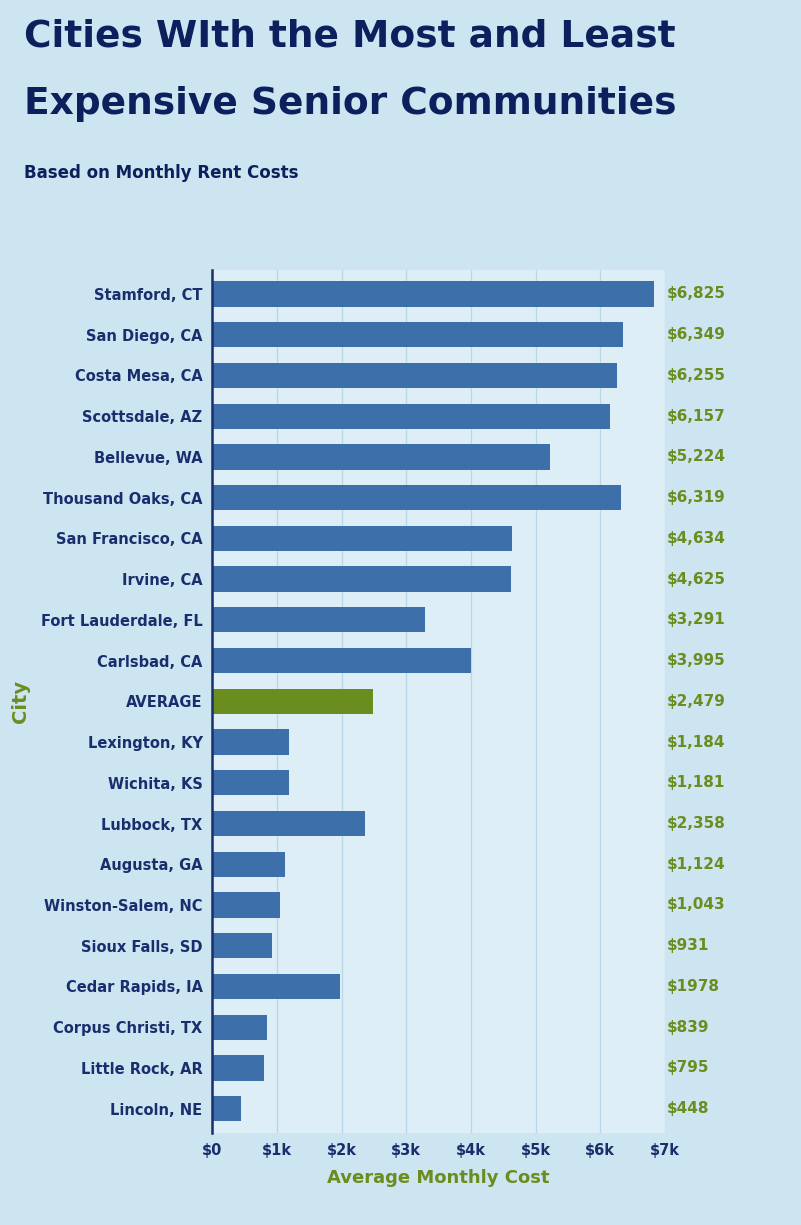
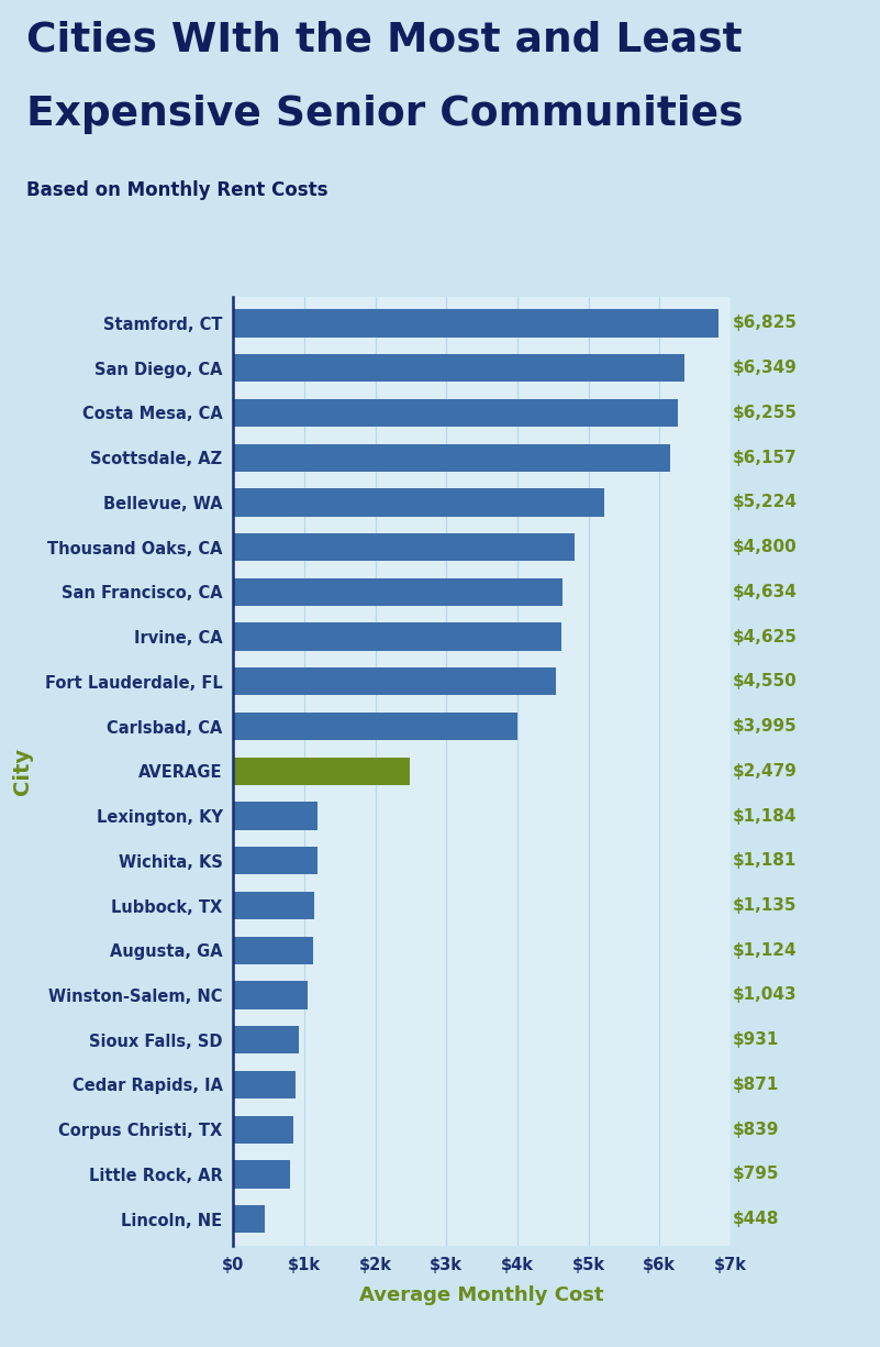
Thousand Oaks, CA: $6,319 -> $4,800
Fort Lauderdale, FL: $3,291 -> $4,550
Lubbock, TX: $2,358 -> $1,135
Cedar Rapids, IA: $1978 -> $871
